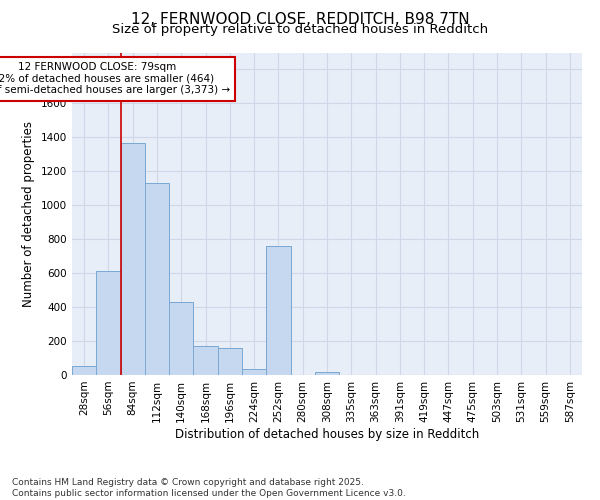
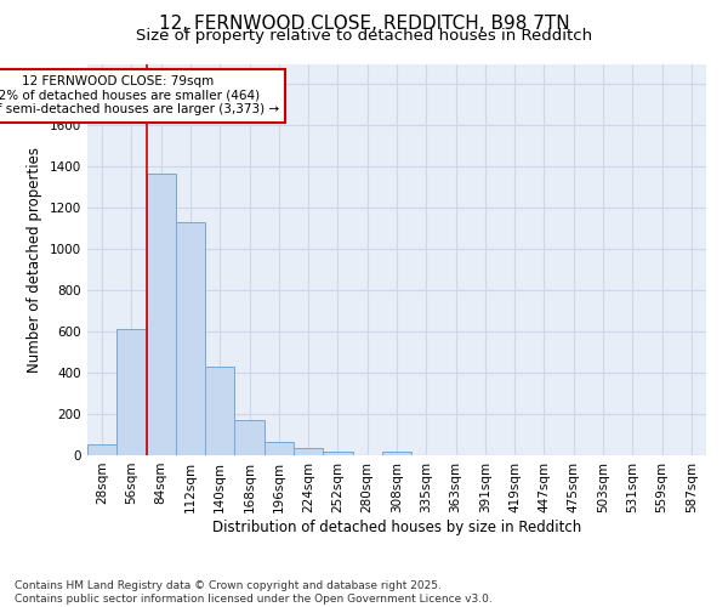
196sqm: 160 -> 60
252sqm: 760 -> 20
